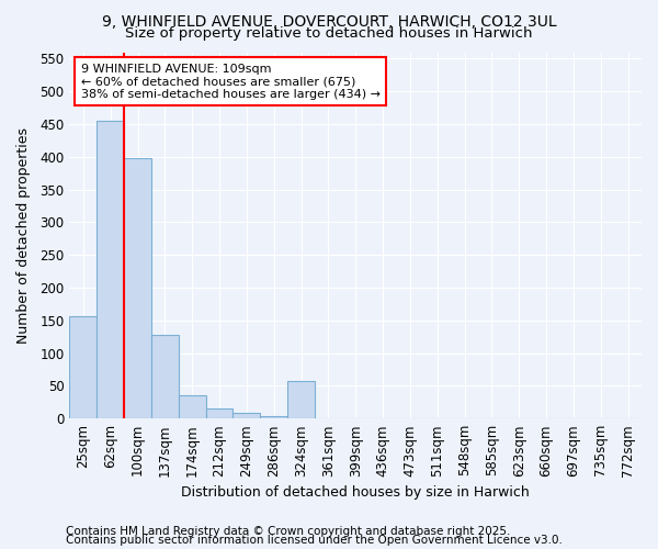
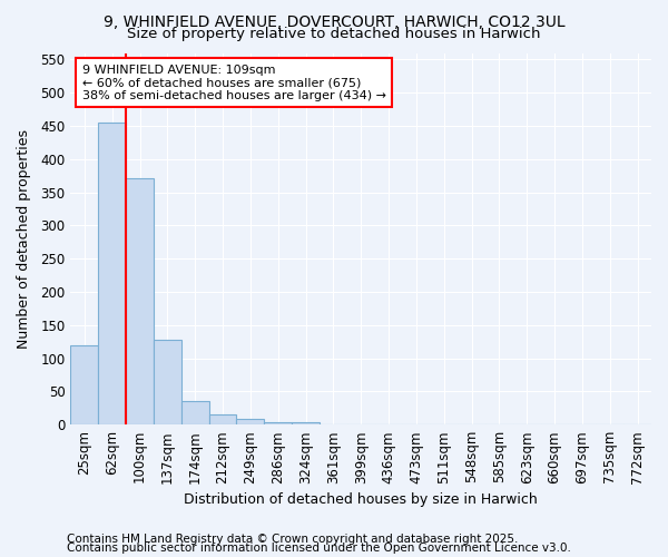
25sqm: 156 -> 120
100sqm: 398 -> 372
324sqm: 58 -> 4
